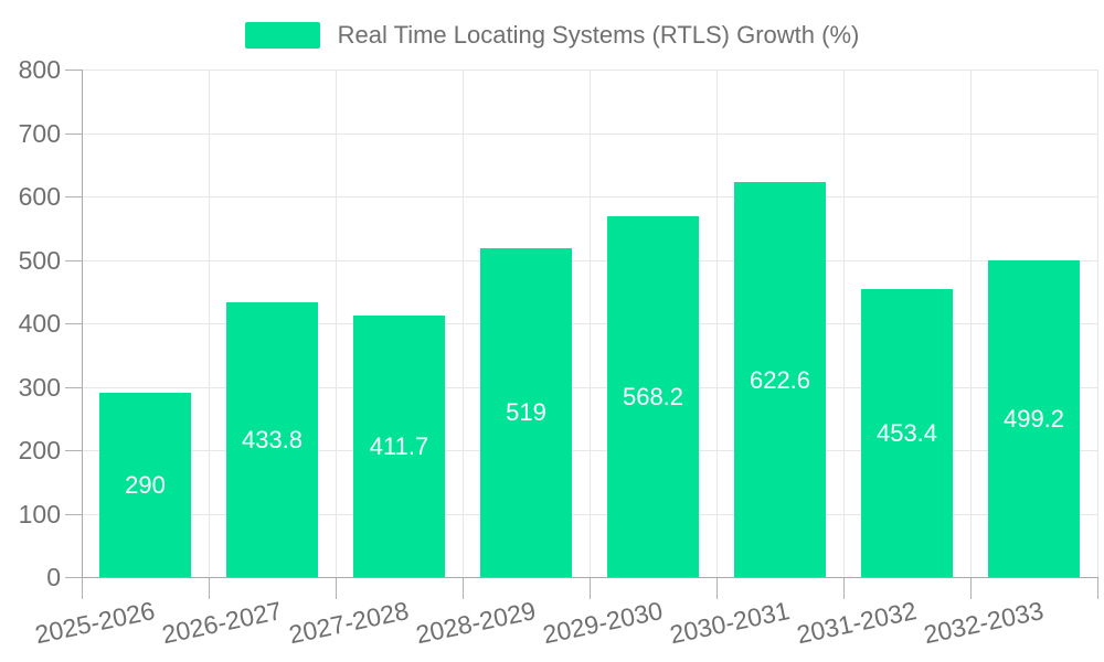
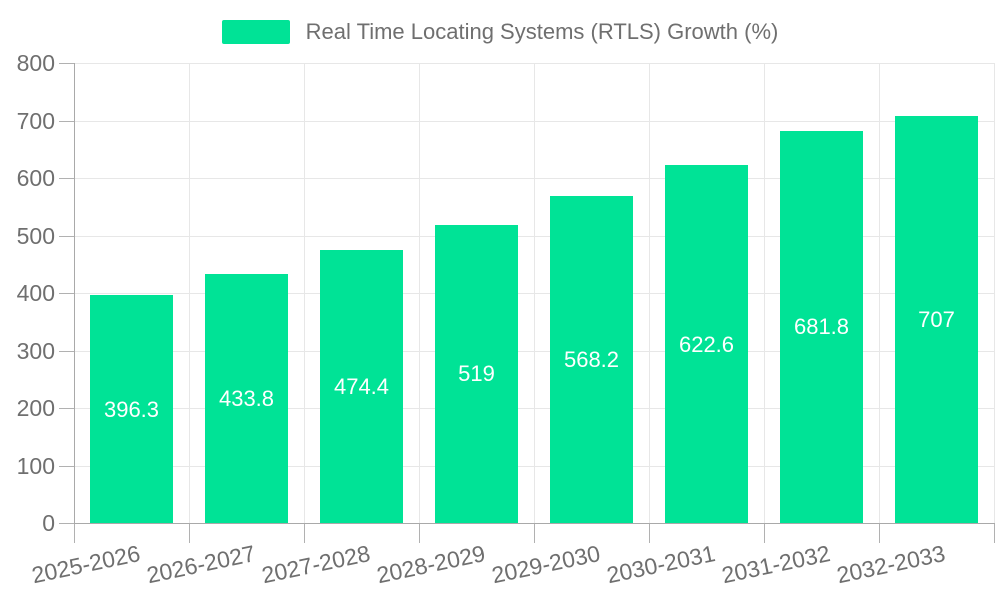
2025-2026: 290 -> 396.3
2027-2028: 411.7 -> 474.4
2031-2032: 453.4 -> 681.8
2032-2033: 499.2 -> 707
